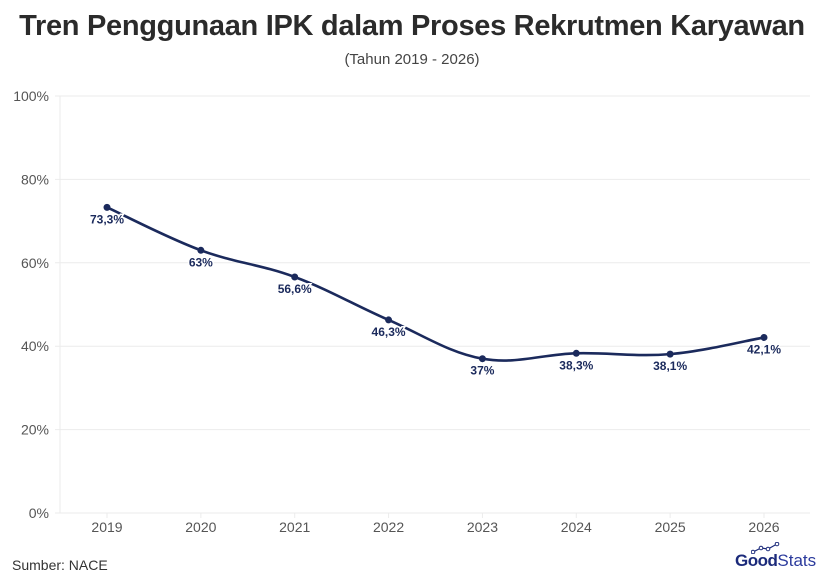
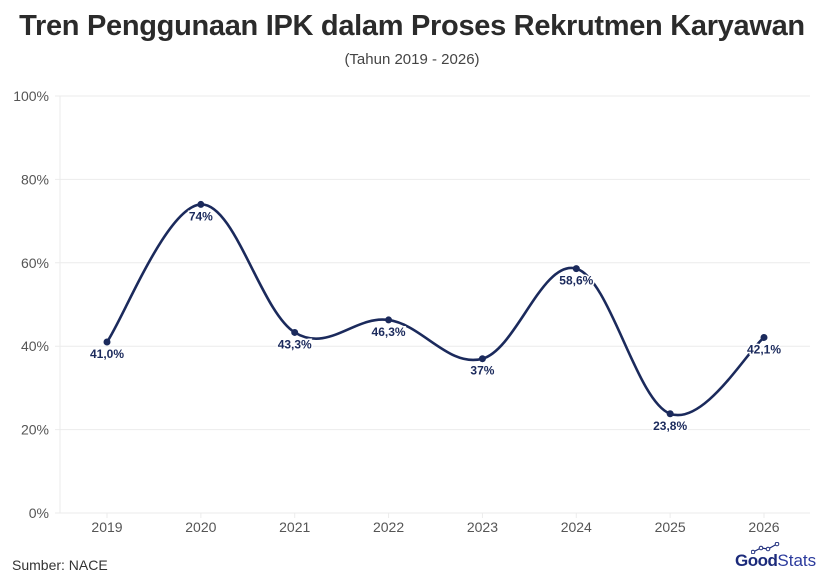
2019: 73,3% -> 41,0%
2020: 63% -> 74%
2021: 56,6% -> 43,3%
2024: 38,3% -> 58,6%
2025: 38,1% -> 23,8%
